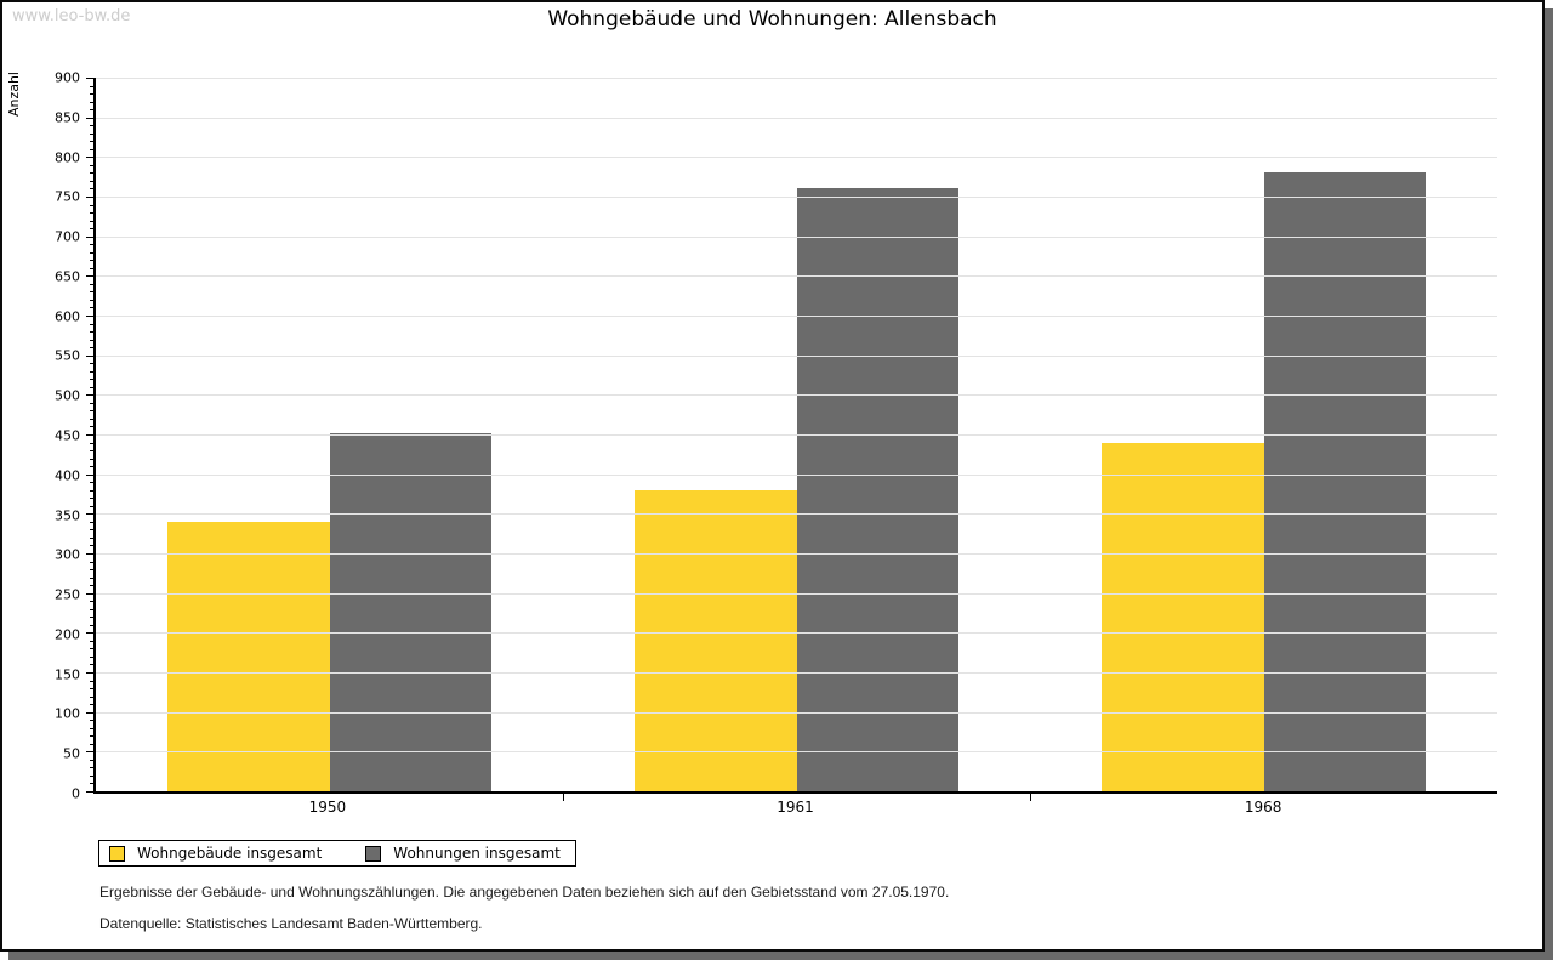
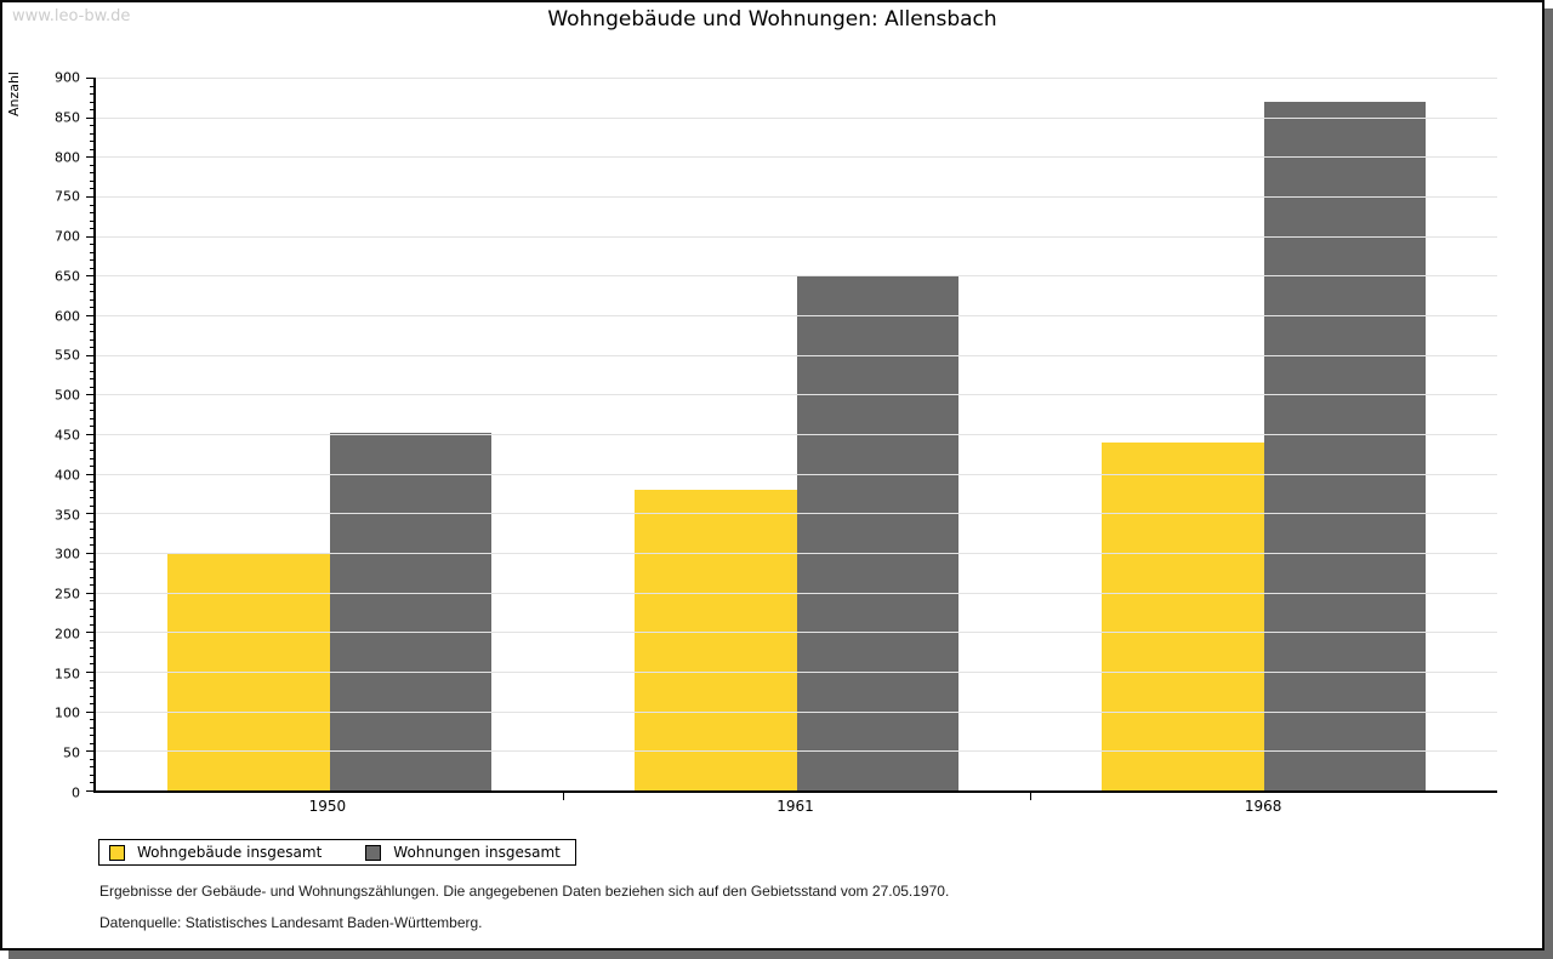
Wohngebäude insgesamt/1950: 340 -> 300
Wohnungen insgesamt/1961: 760 -> 650
Wohnungen insgesamt/1968: 780 -> 870
